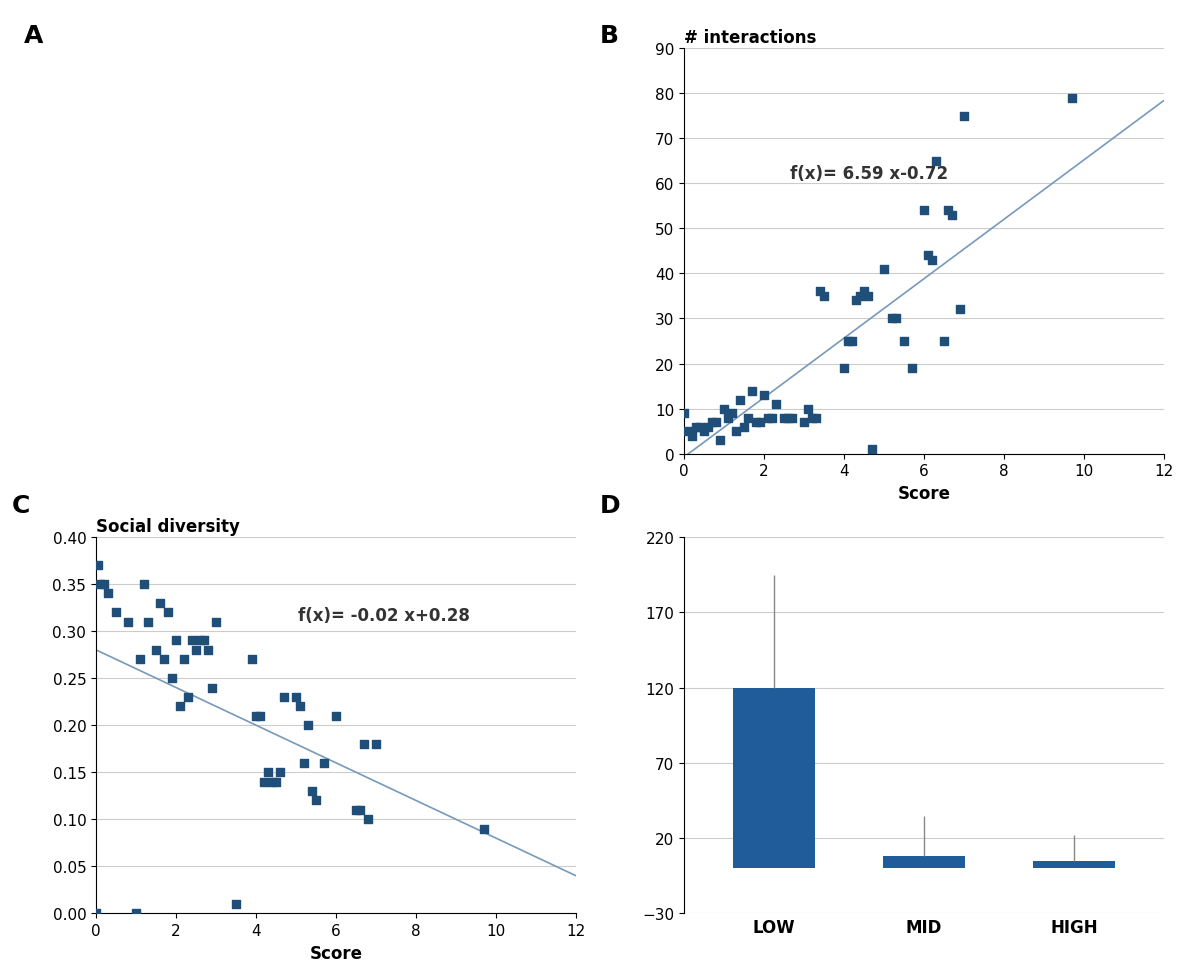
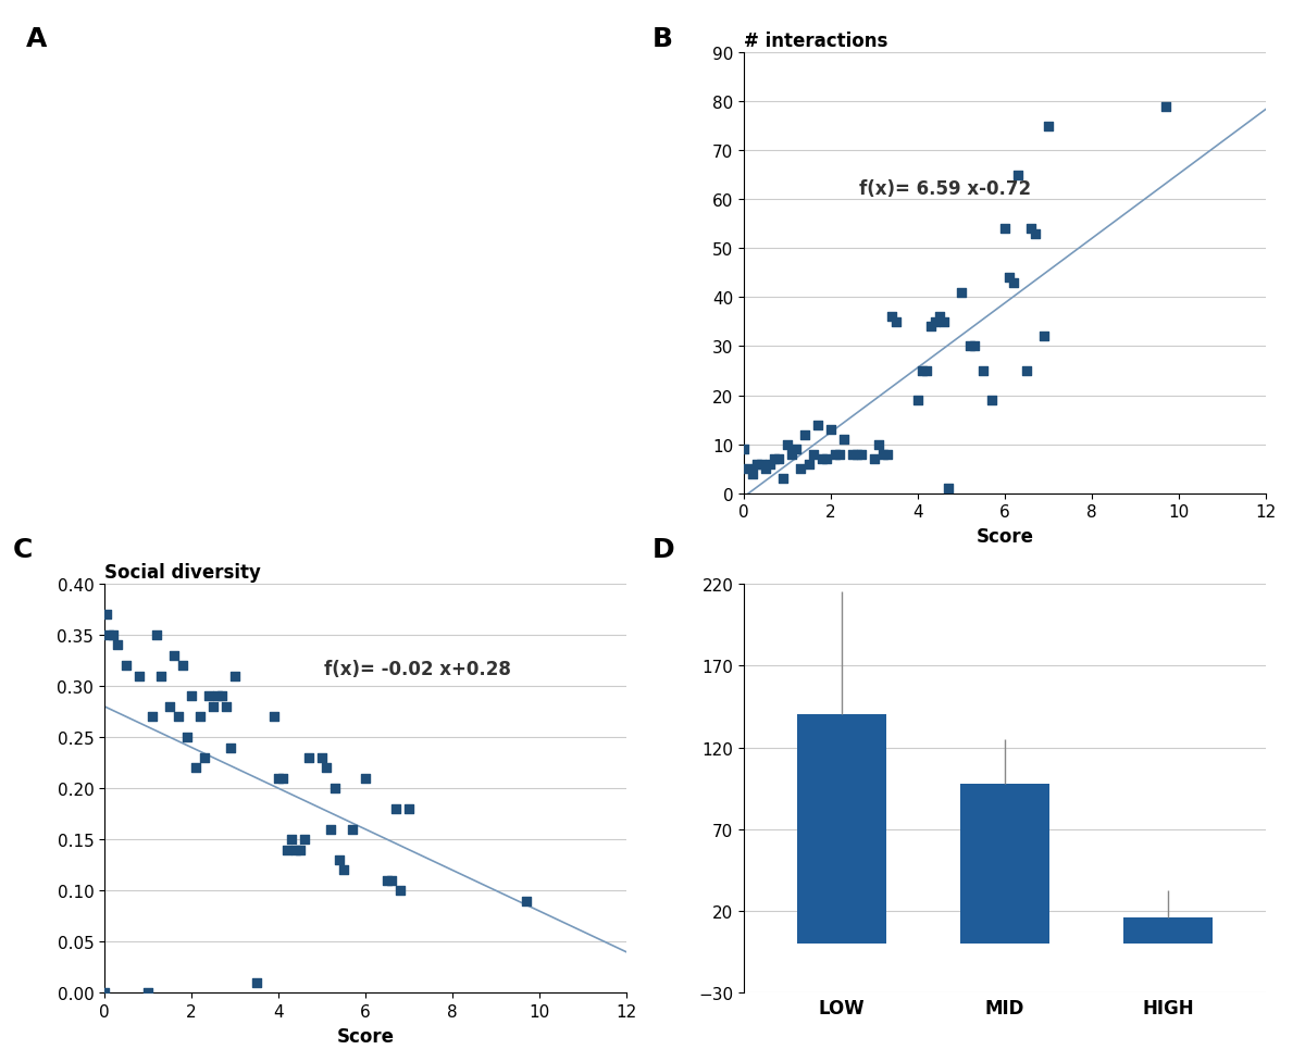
LOW: 120 -> 140
MID: 8 -> 98
HIGH: 5 -> 16
